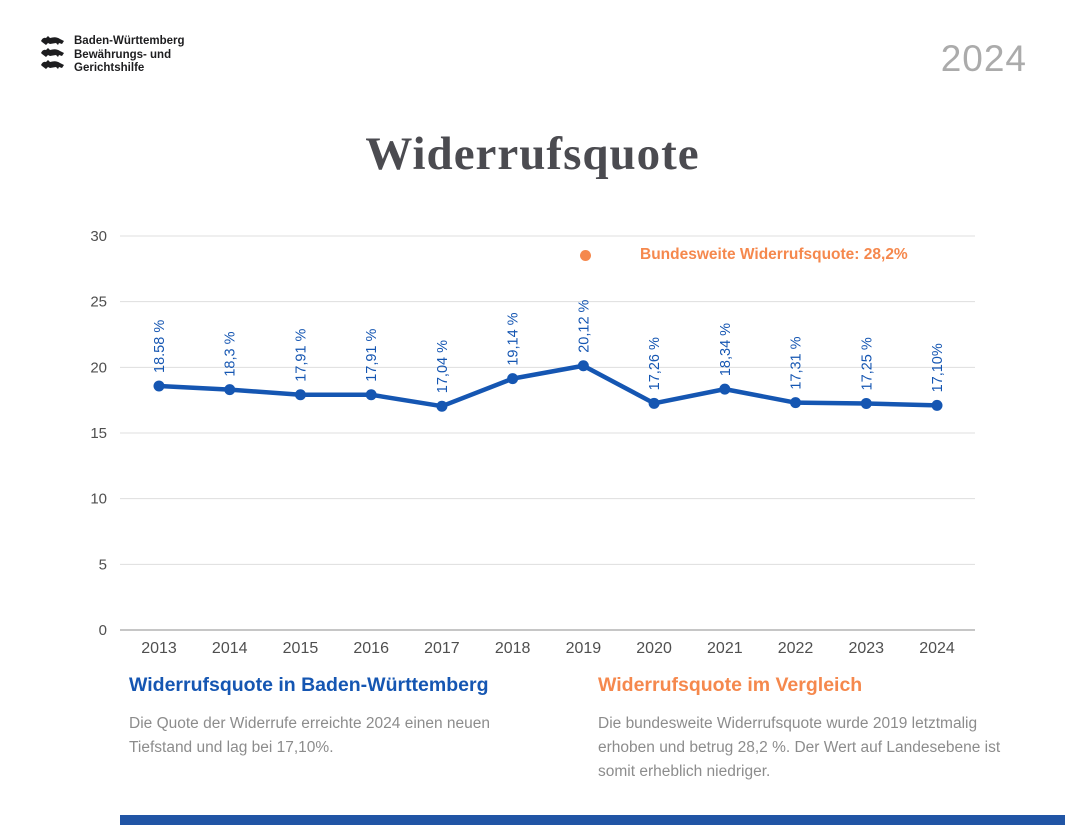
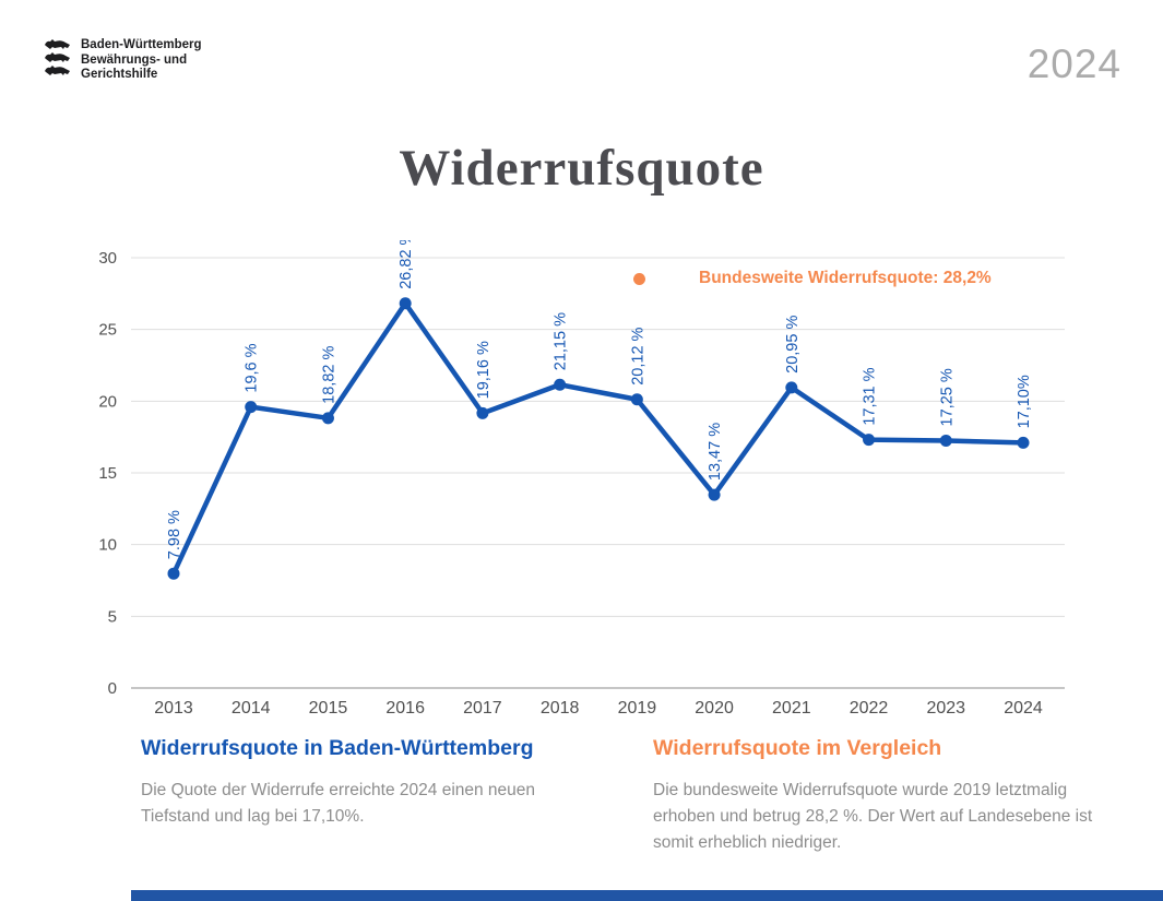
2013: 18.58 -> 7.98
2014: 18,3 -> 19,6
2015: 17,91 -> 18,82
2016: 17,91 -> 26,82
2017: 17,04 -> 19,16
2018: 19,14 -> 21,15
2020: 17,26 -> 13,47
2021: 18,34 -> 20,95
